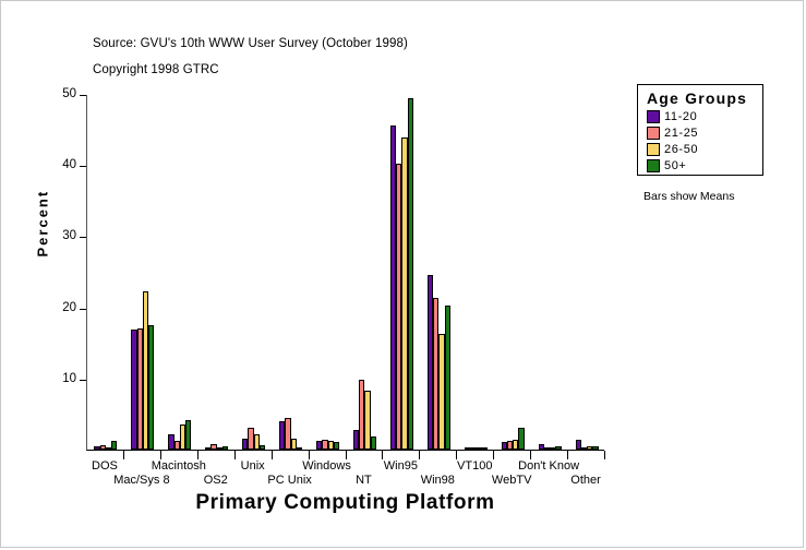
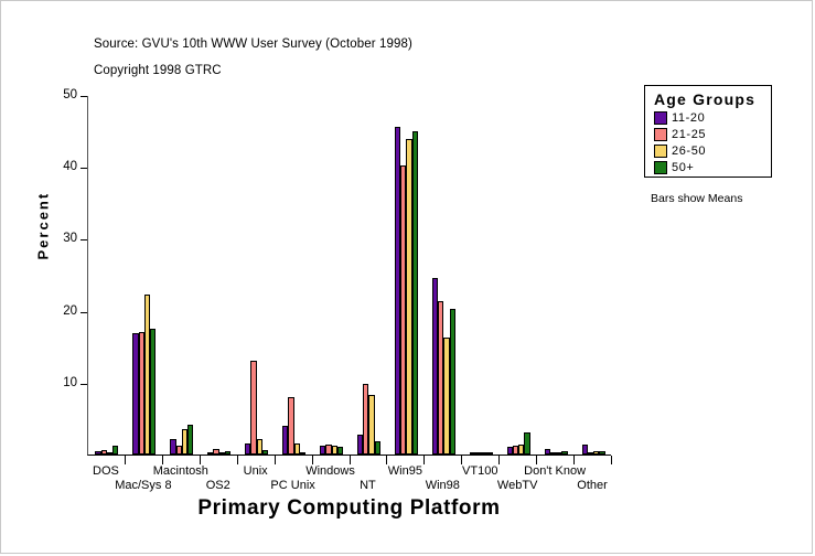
21-25/Unix: 3 -> 13
21-25/PC Unix: 4 -> 8
50+/Win95: 49 -> 45
